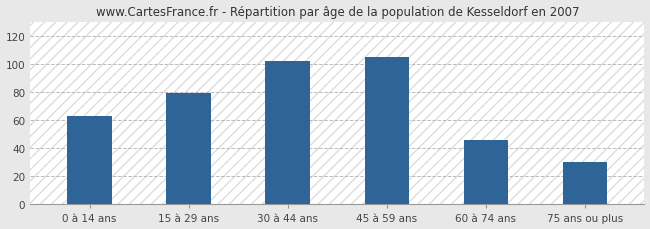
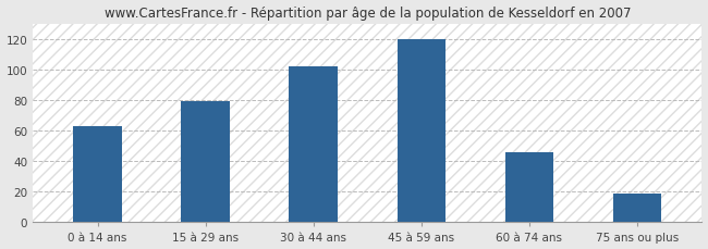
45 à 59 ans: 105 -> 120
75 ans ou plus: 30 -> 19
